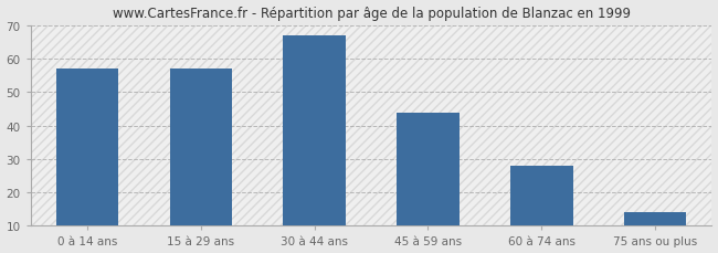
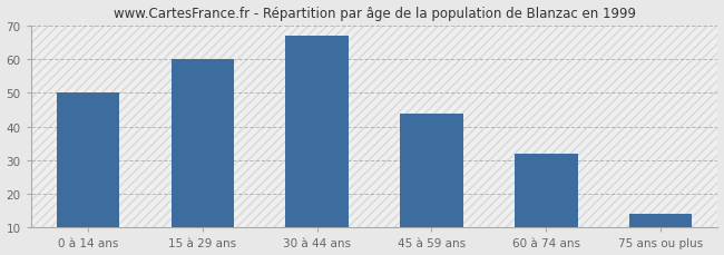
0 à 14 ans: 57 -> 50
15 à 29 ans: 57 -> 60
60 à 74 ans: 28 -> 32
